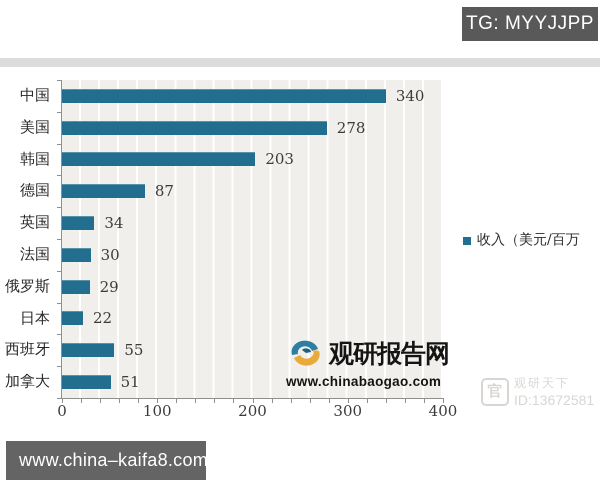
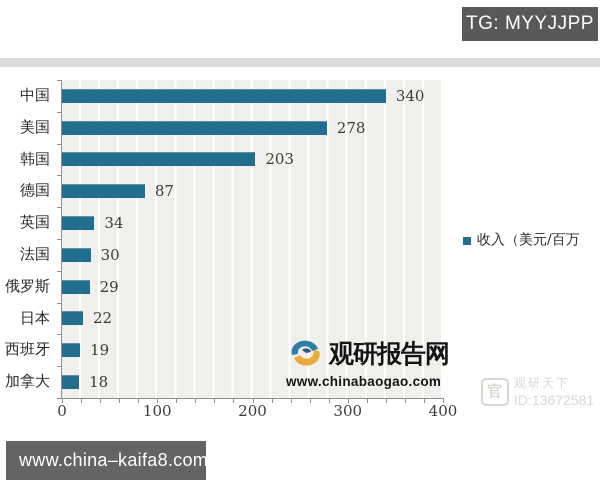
西班牙: 55 -> 19
加拿大: 51 -> 18
